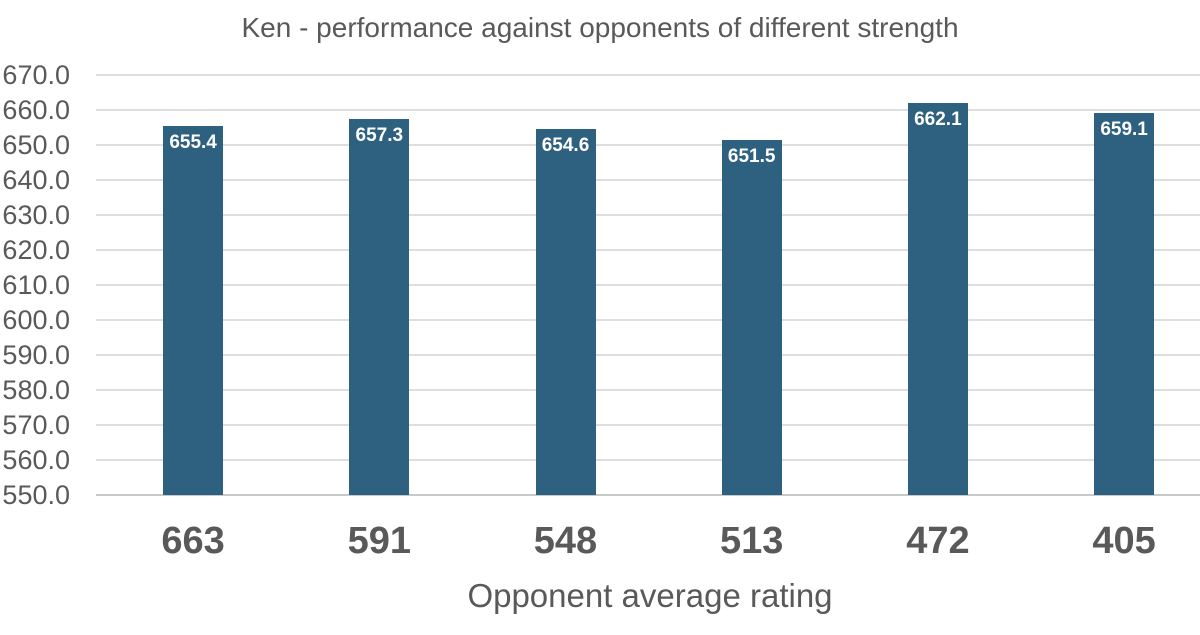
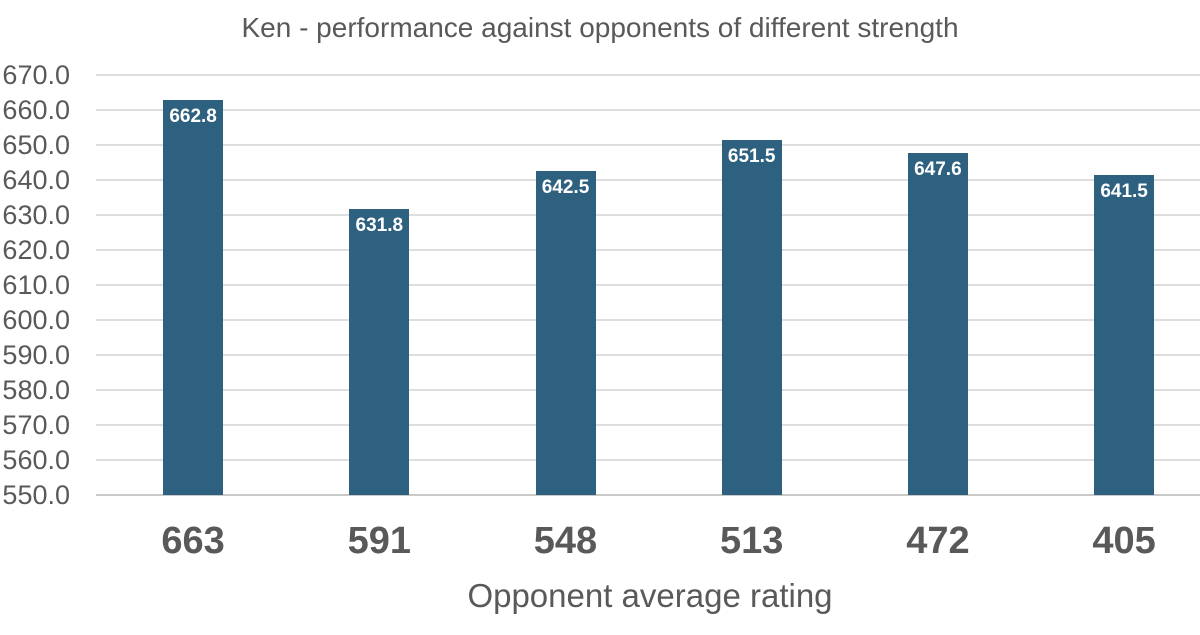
663: 655.4 -> 662.8
591: 657.3 -> 631.8
548: 654.6 -> 642.5
472: 662.1 -> 647.6
405: 659.1 -> 641.5
